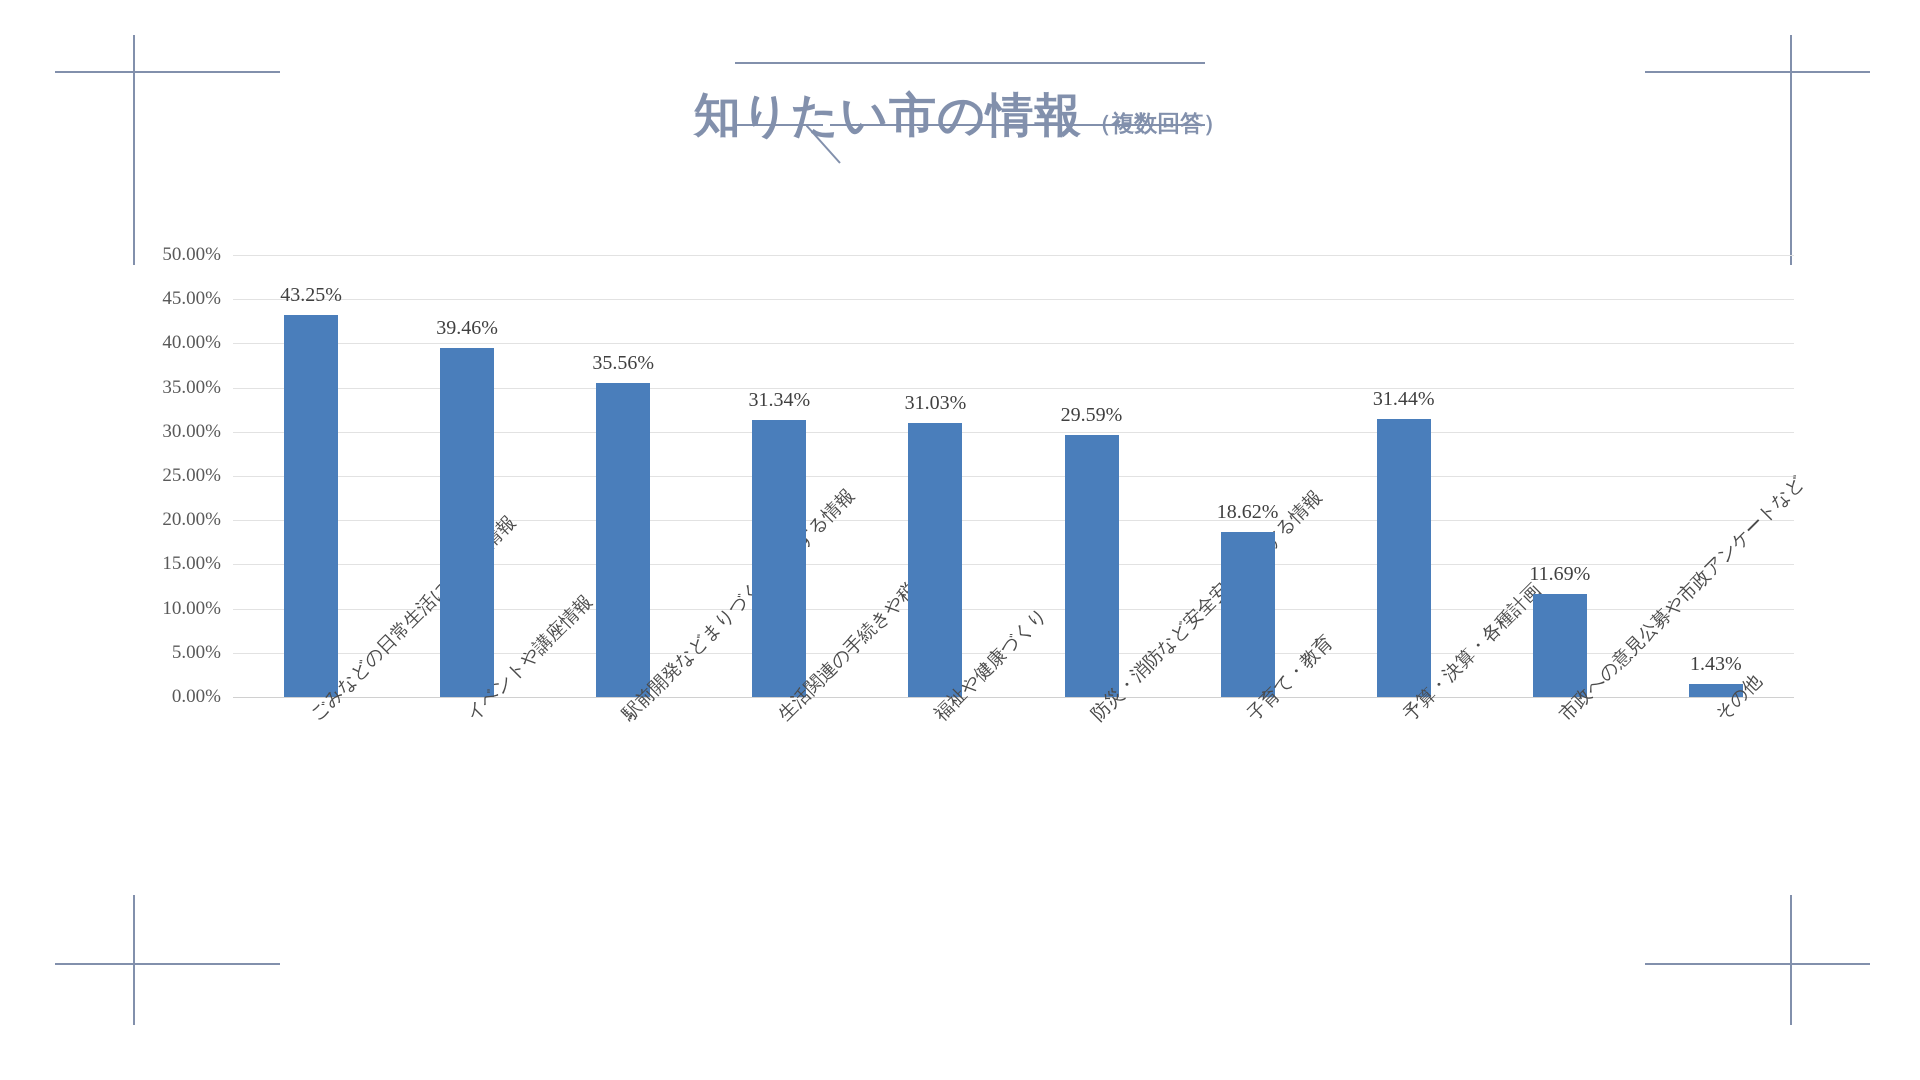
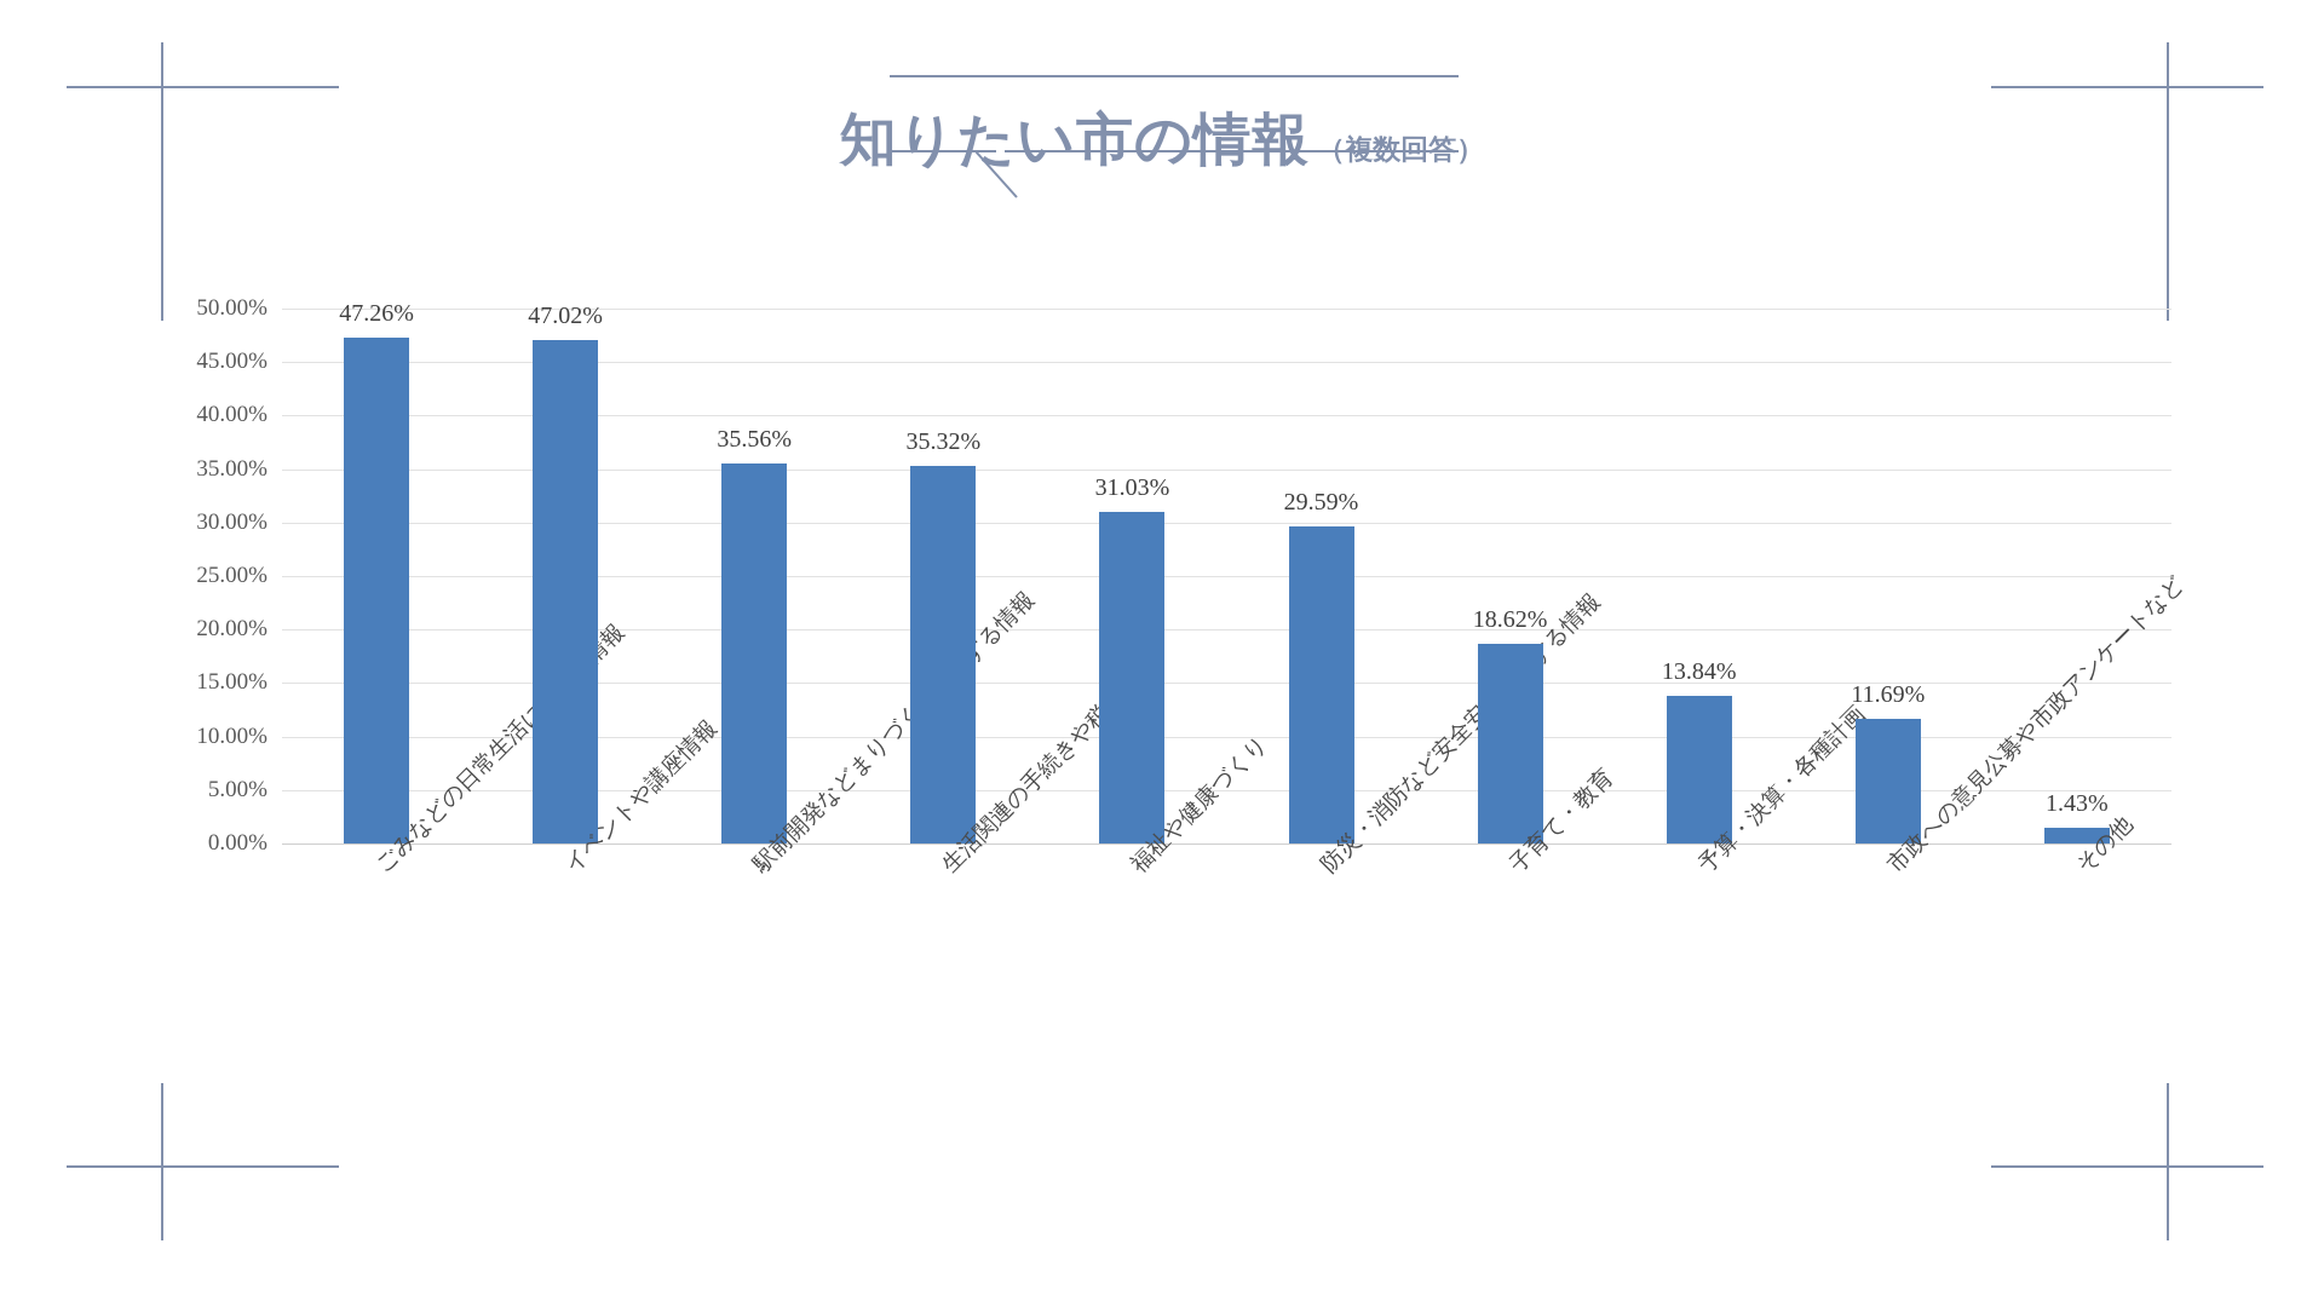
ごみなどの日常生活に関する情報: 43.25% -> 47.26%
イベントや講座情報: 39.46% -> 47.02%
生活関連の手続きや税: 31.34% -> 35.32%
予算・決算・各種計画: 31.44% -> 13.84%
